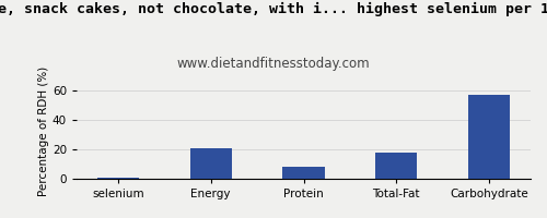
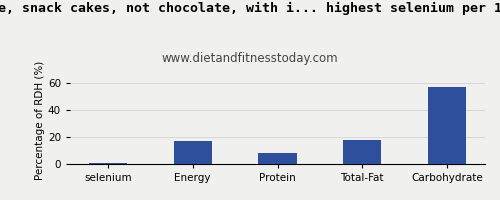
Energy: 21 -> 17
